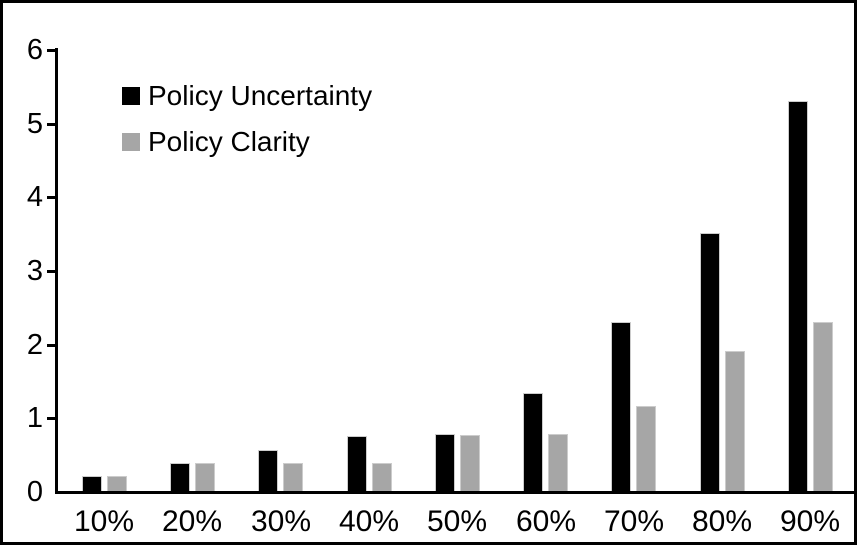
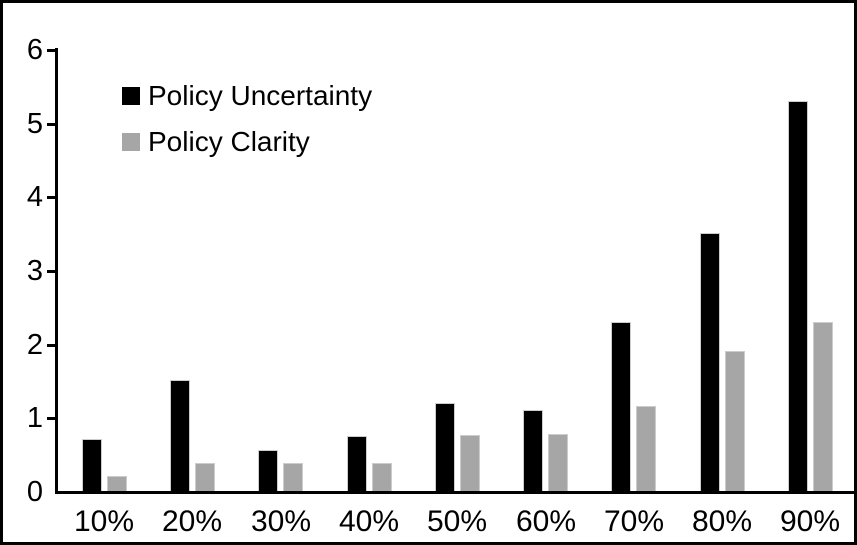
Policy Uncertainty/10%: 0.2 -> 0.7
Policy Uncertainty/20%: 0.4 -> 1.5
Policy Uncertainty/50%: 0.8 -> 1.2
Policy Uncertainty/60%: 1.3 -> 1.1
